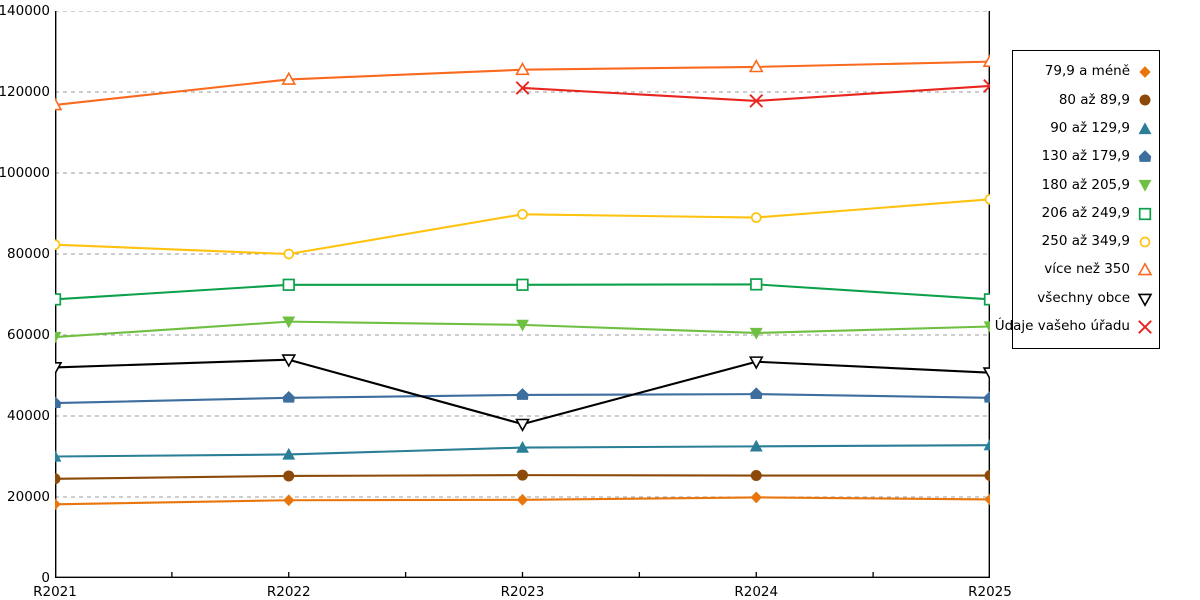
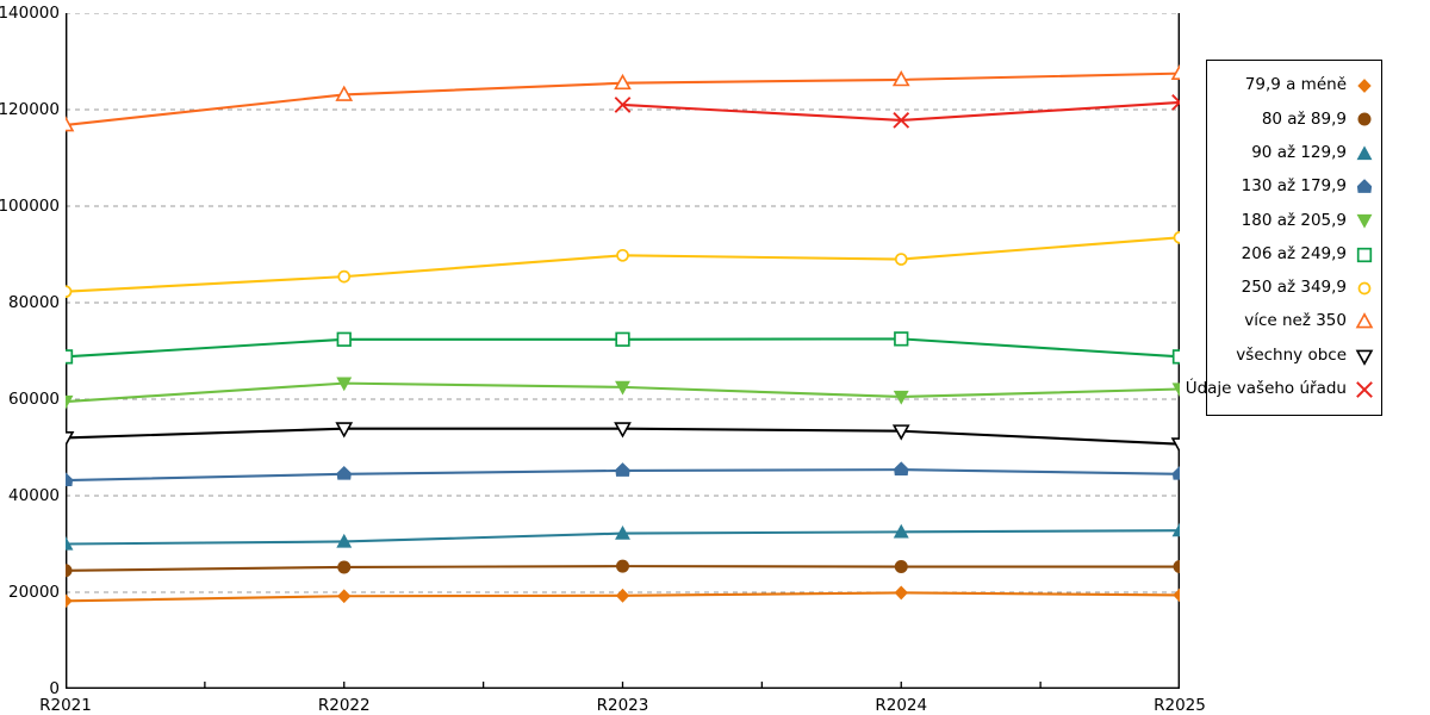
250 až 349,9/R2022: 80000 -> 85000
všechny obce/R2023: 38000 -> 54000
